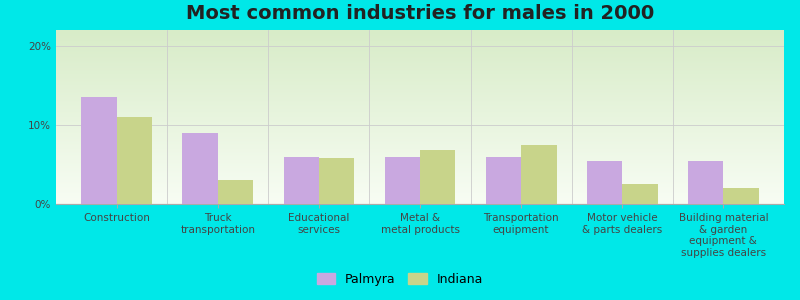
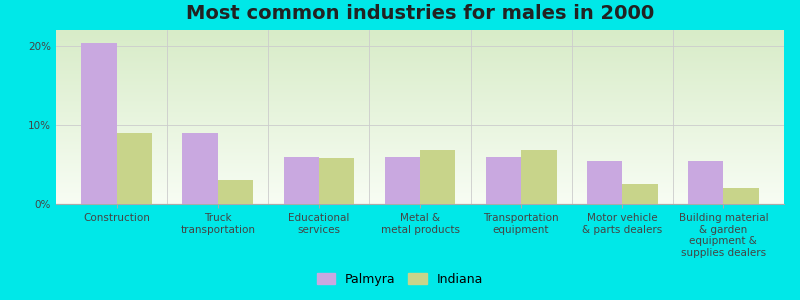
Palmyra/Construction: 13.5% -> 20.4%
Indiana/Construction: 11.0% -> 9.0%
Indiana/Transportation equipment: 7.5% -> 6.8%
